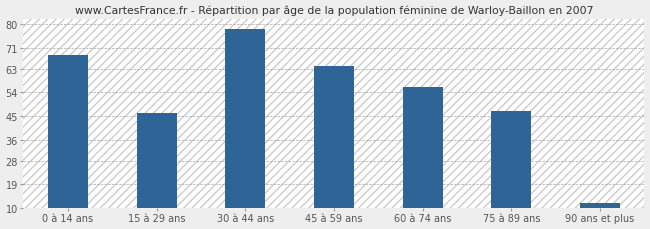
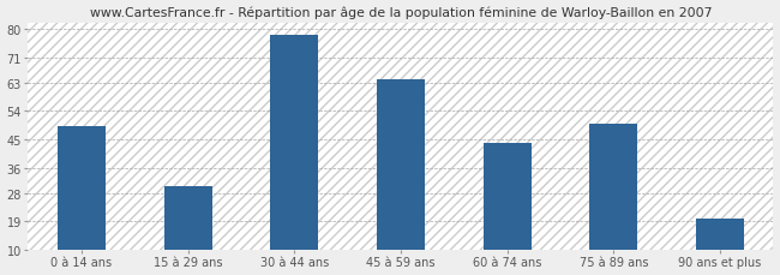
0 à 14 ans: 68 -> 49
15 à 29 ans: 46 -> 30
60 à 74 ans: 56 -> 44
75 à 89 ans: 47 -> 50
90 ans et plus: 12 -> 20
